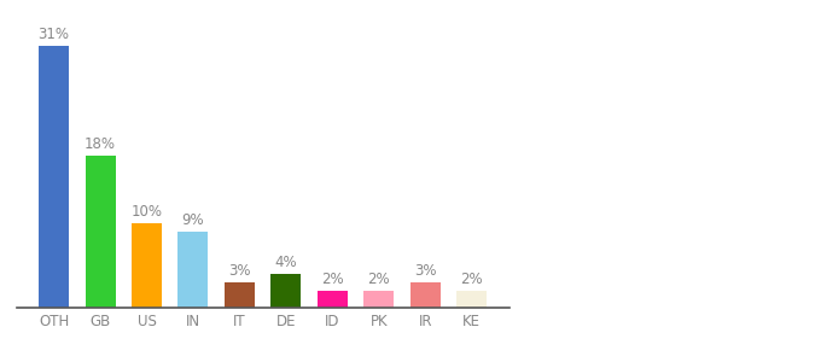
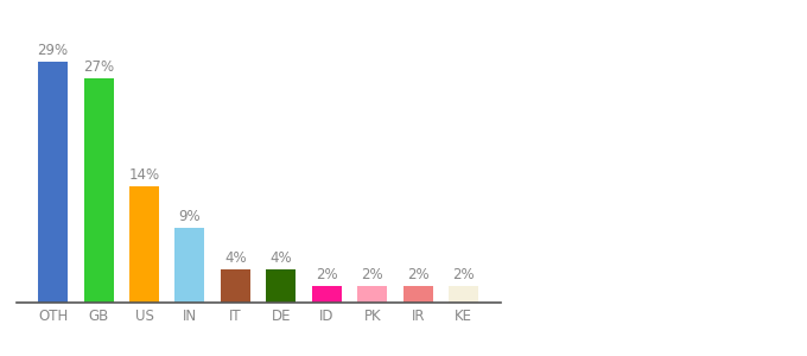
OTH: 31% -> 29%
GB: 18% -> 27%
US: 10% -> 14%
IT: 3% -> 4%
IR: 3% -> 2%
